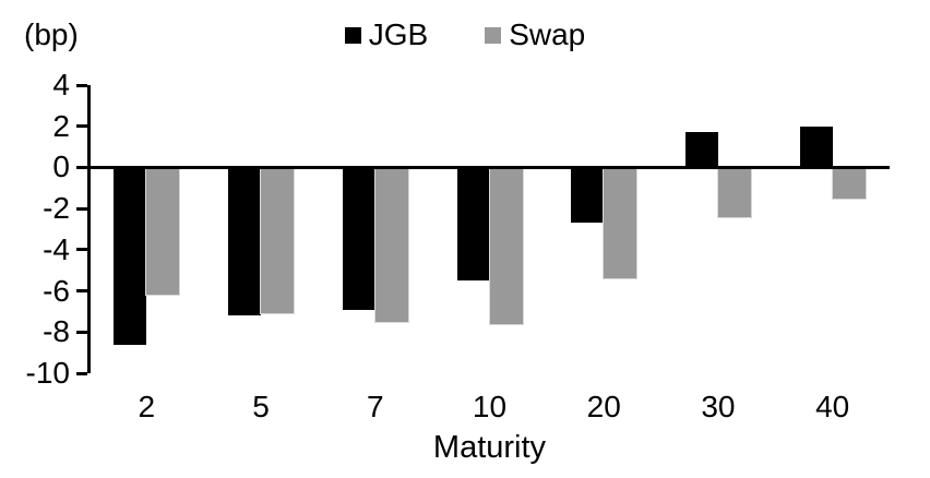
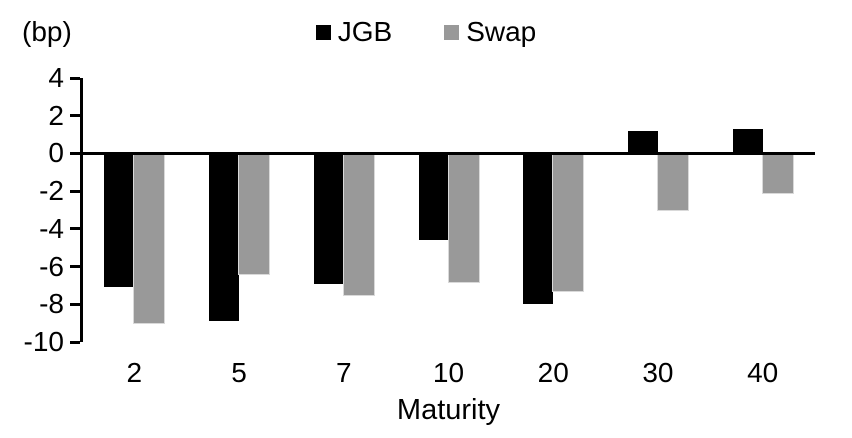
JGB/2: -8.6 -> -7.1
Swap/2: -6.2 -> -9.0
JGB/5: -7.2 -> -8.9
Swap/5: -7.1 -> -6.4
JGB/10: -5.5 -> -4.6
Swap/10: -7.6 -> -6.8
JGB/20: -2.7 -> -8.0
Swap/20: -5.4 -> -7.3
JGB/30: 1.7 -> 1.2
Swap/30: -2.4 -> -3.0
JGB/40: 2.0 -> 1.3
Swap/40: -1.5 -> -2.1
